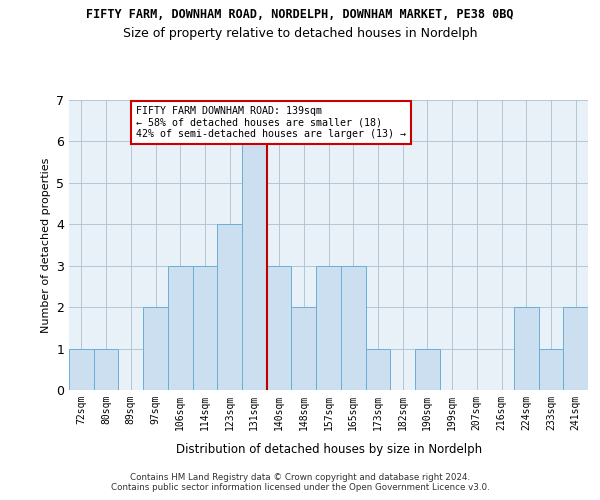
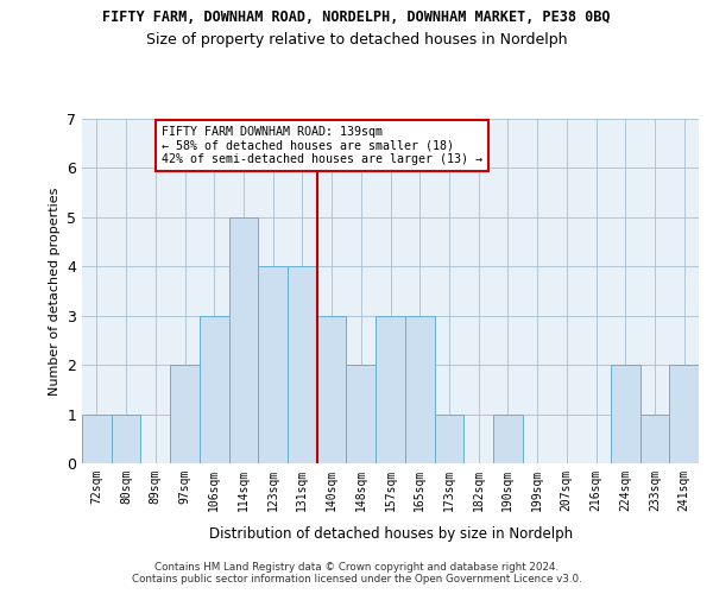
114sqm: 3 -> 5
131sqm: 6 -> 4
